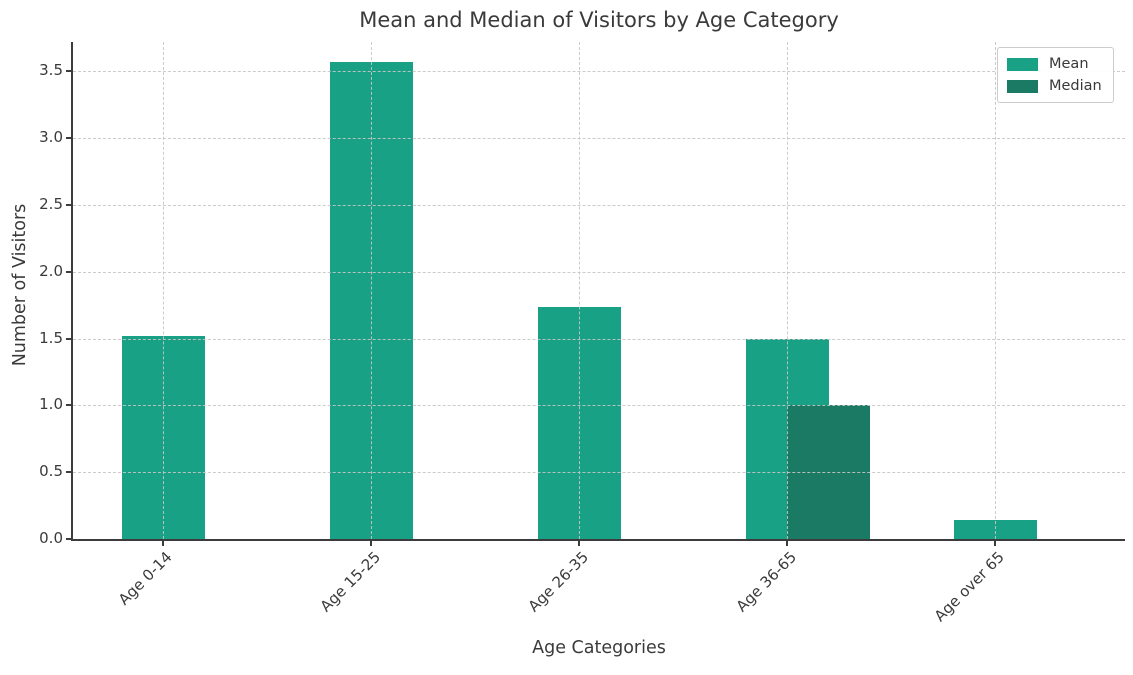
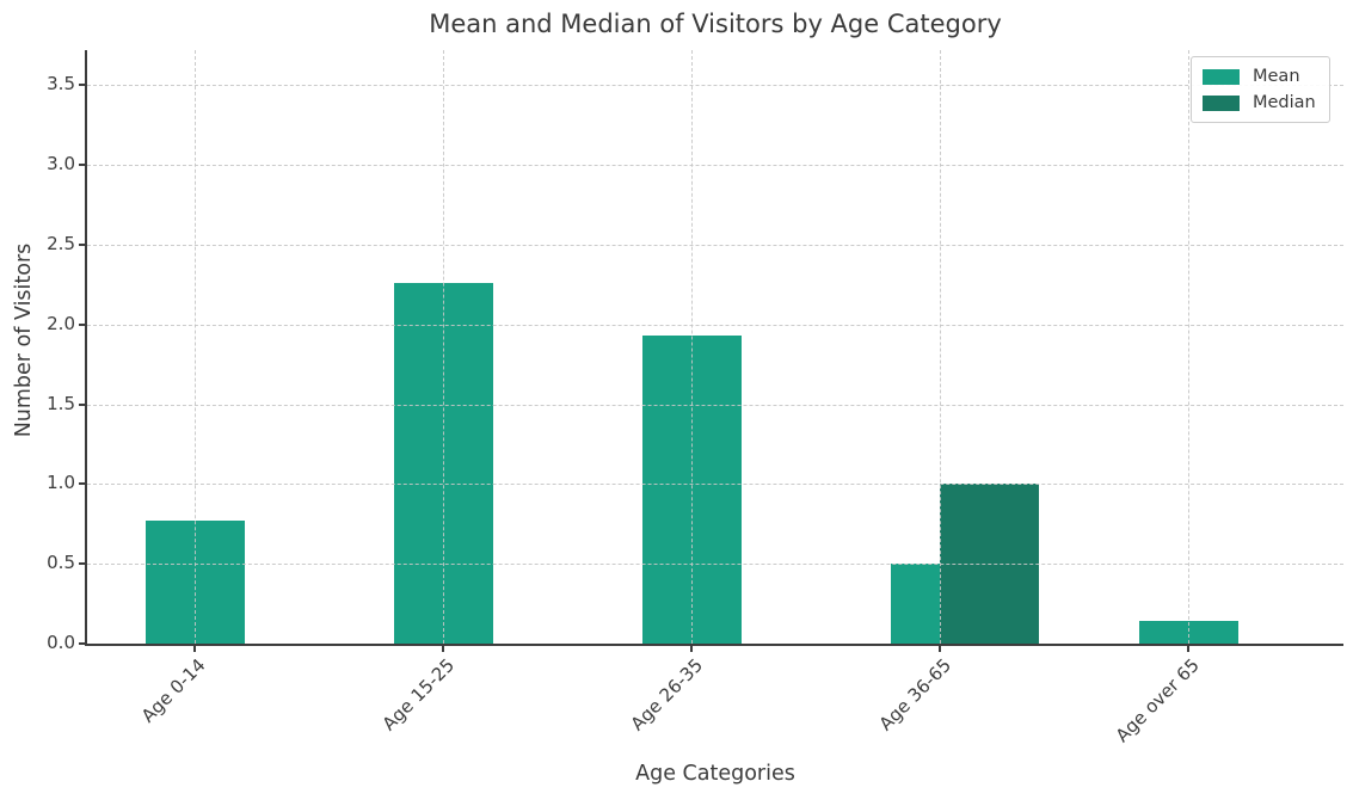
Mean/Age 0-14: 1.52 -> 0.77
Mean/Age 15-25: 3.57 -> 2.26
Mean/Age 26-35: 1.74 -> 1.93
Mean/Age 36-65: 1.50 -> 0.50
